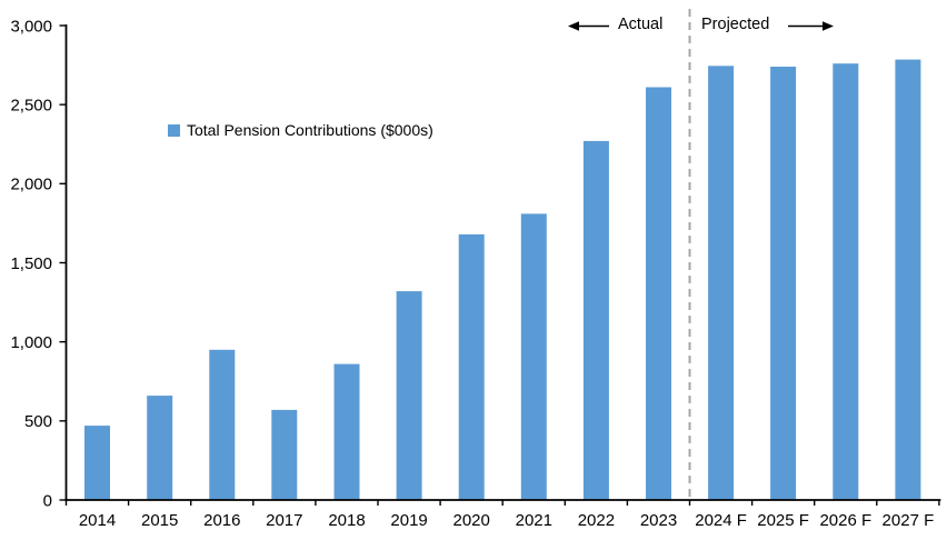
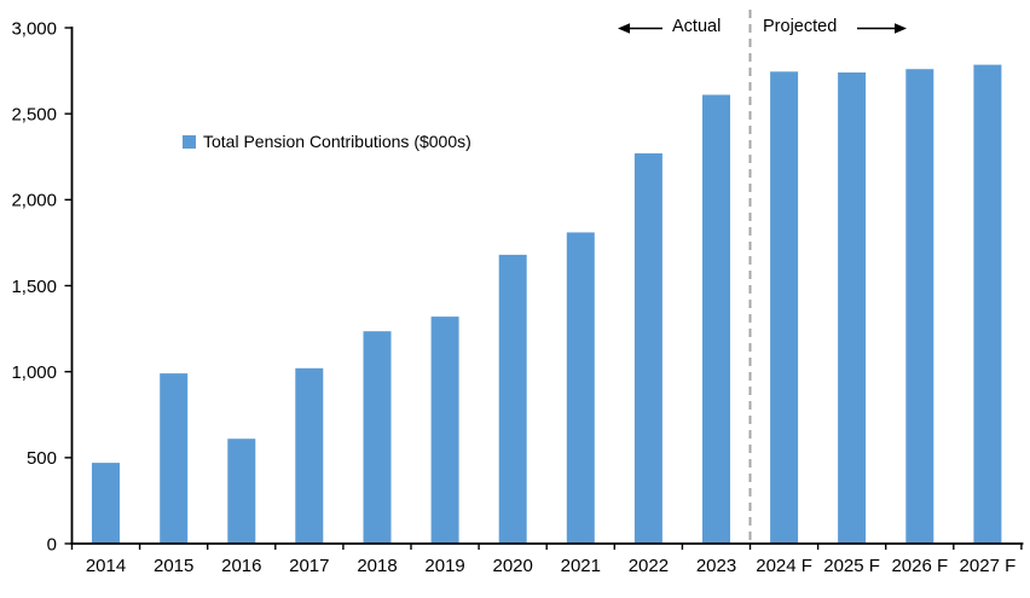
2015: 660 -> 990
2016: 950 -> 610
2017: 570 -> 1020
2018: 860 -> 1240
